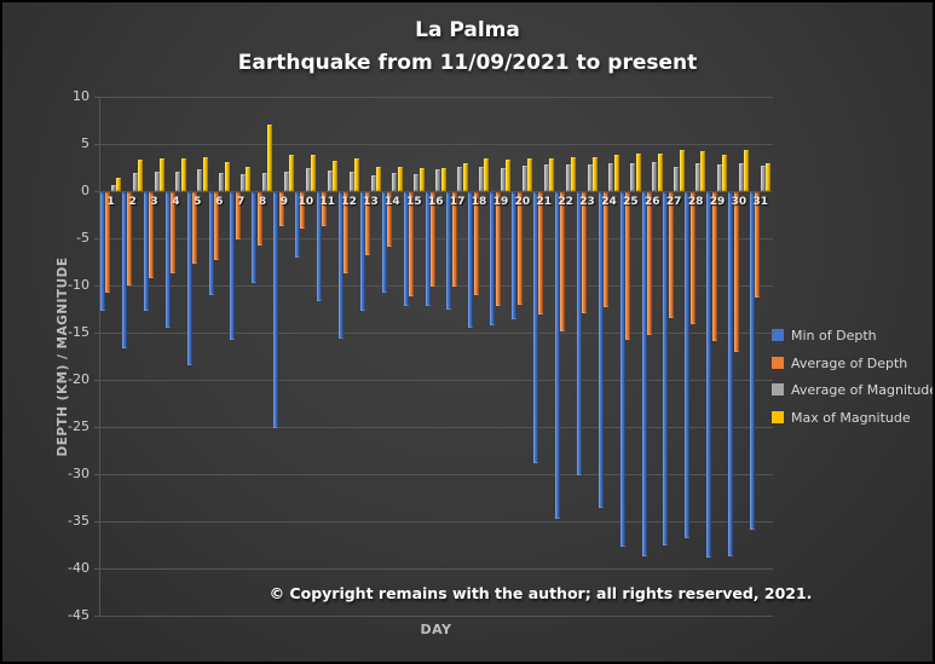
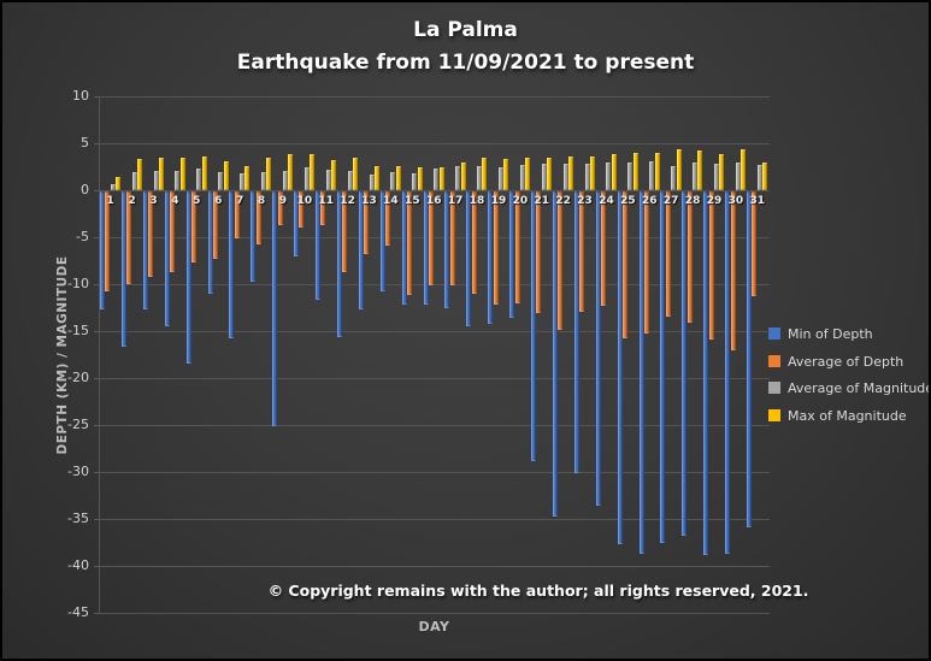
Max of Magnitude/8: 7 -> 4
